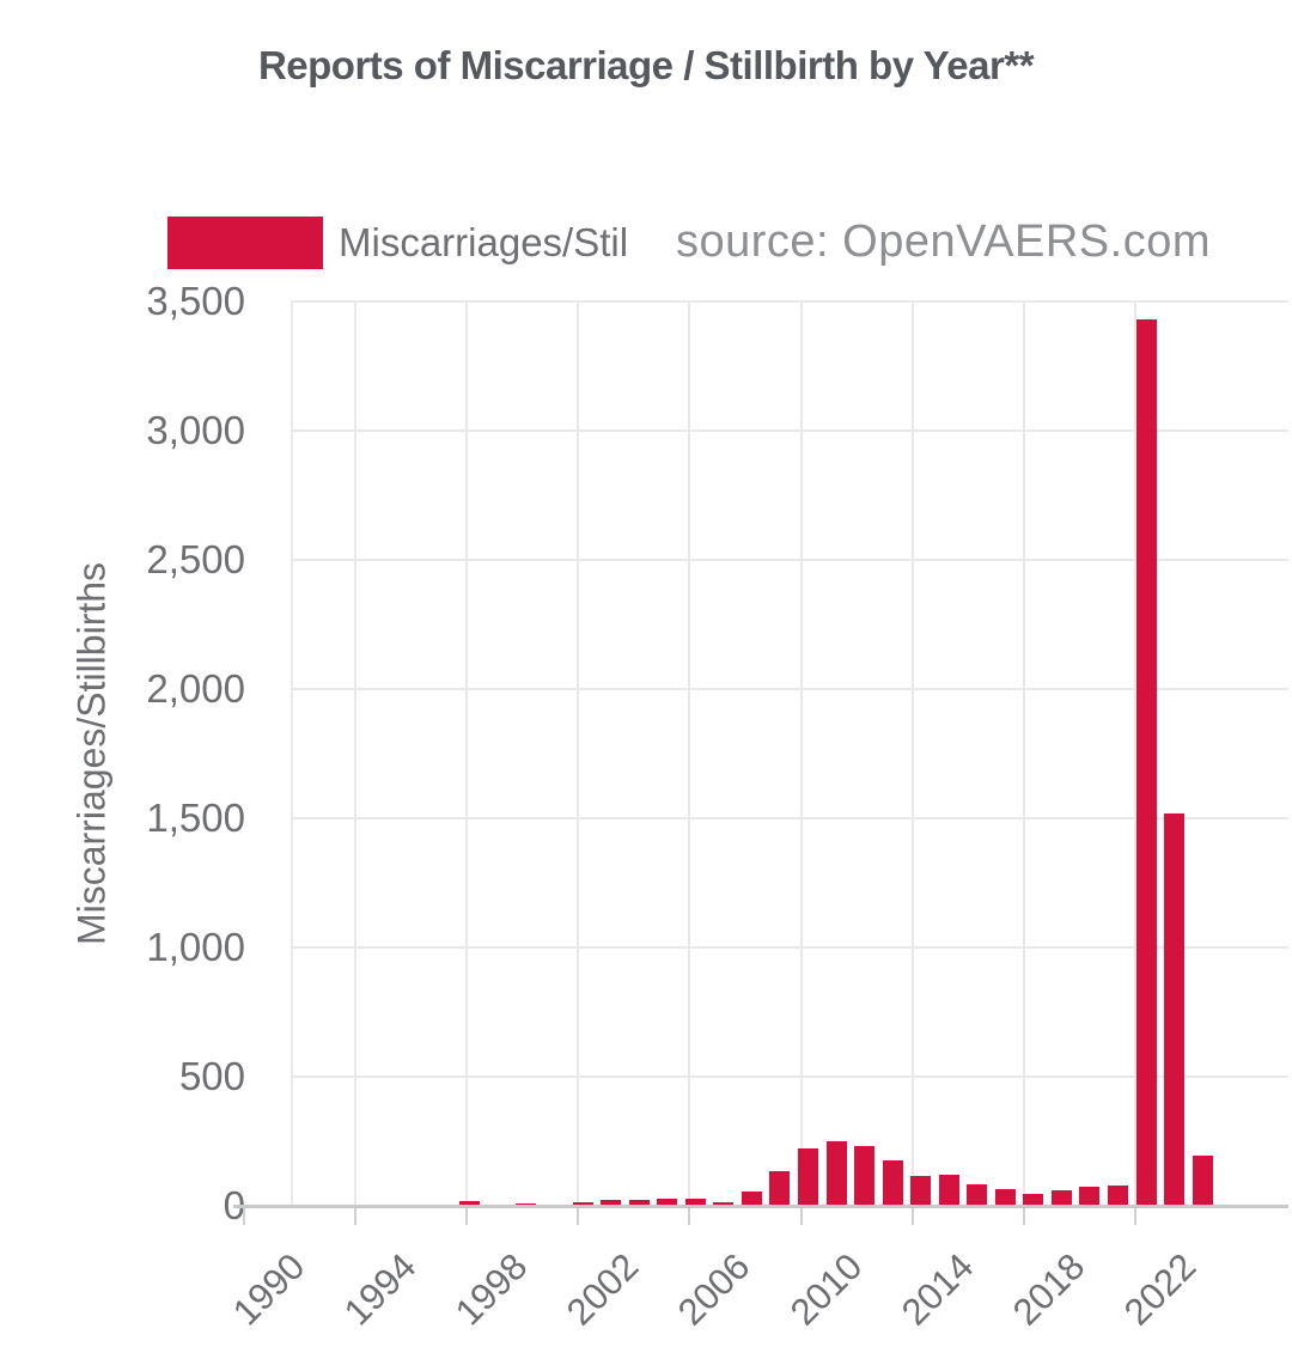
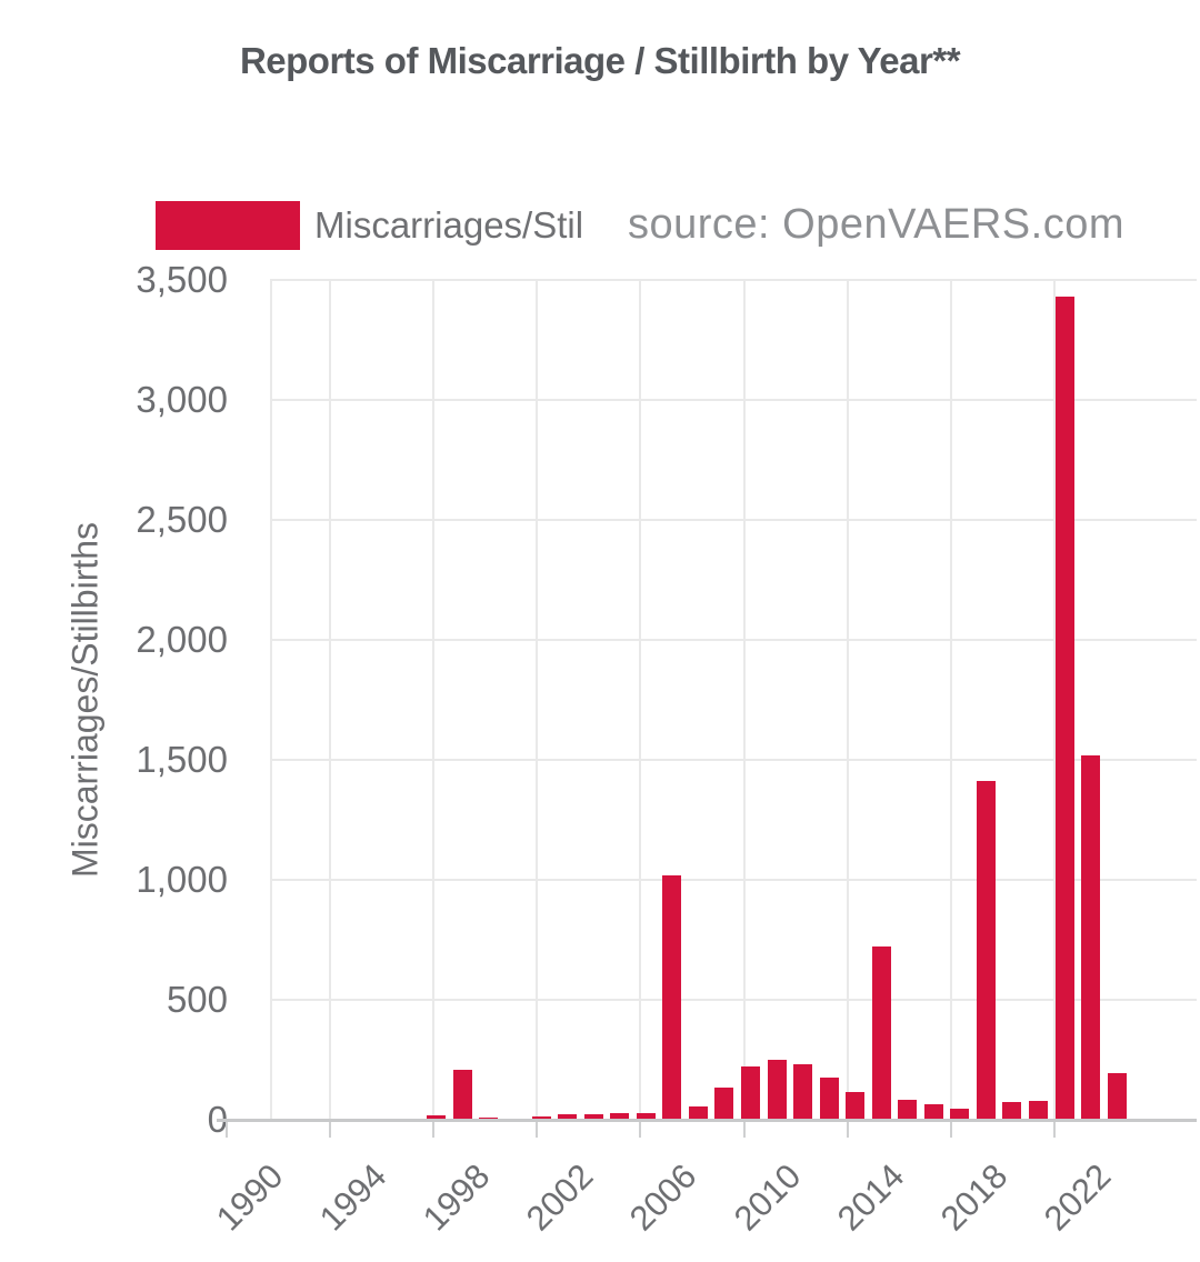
1998: 10 -> 210
2006: 10 -> 1020
2014: 120 -> 720
2018: 60 -> 1410
